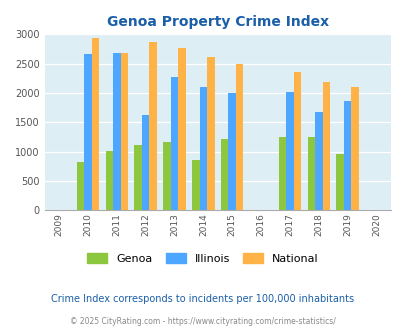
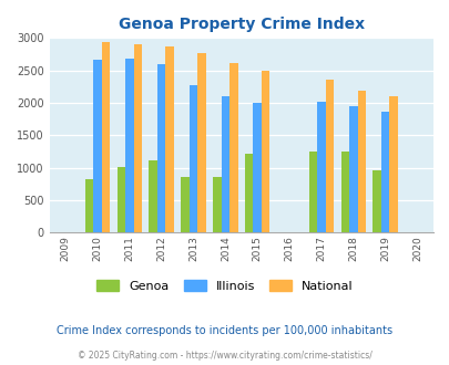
National/2011: 2680 -> 2910
Illinois/2012: 1620 -> 2590
Genoa/2013: 1160 -> 860
Illinois/2018: 1680 -> 1950
